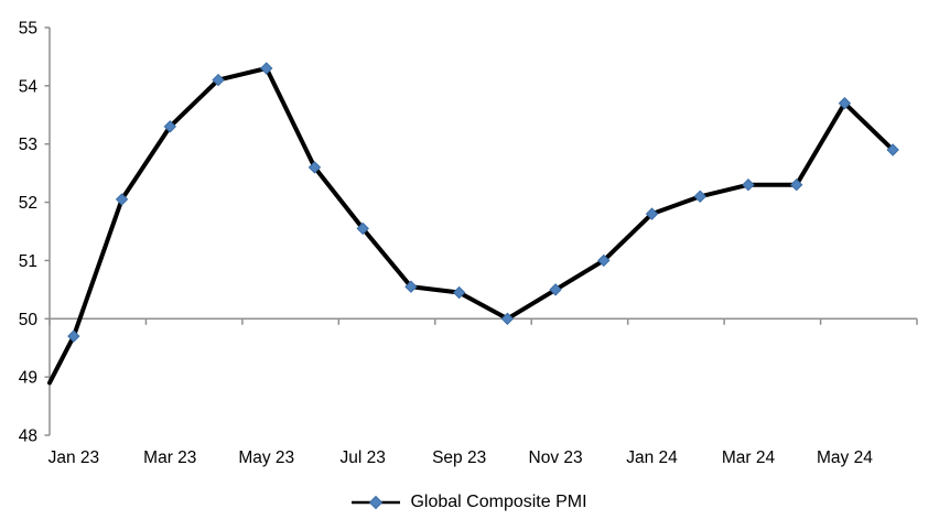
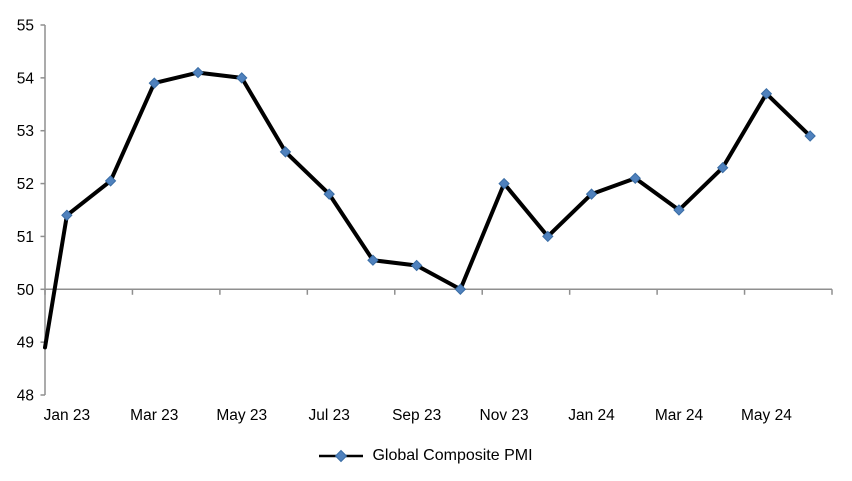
Jan 23: 49.7 -> 51.4
Mar 23: 53.3 -> 53.9
May 23: 54.3 -> 54.0
Jul 23: 51.5 -> 51.8
Nov 23: 50.5 -> 52.0
Mar 24: 52.3 -> 51.5
